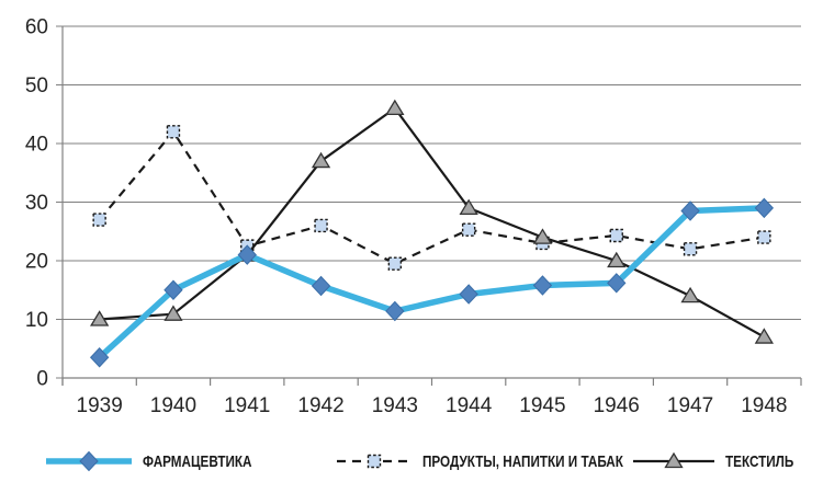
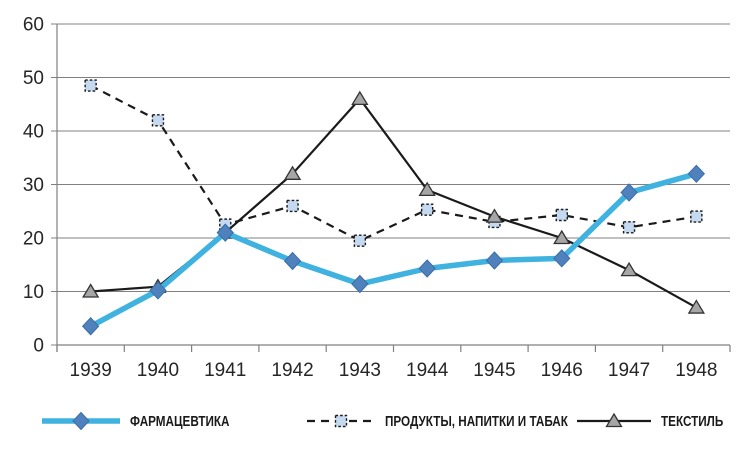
ПРОДУКТЫ, НАПИТКИ И ТАБАК/1939: 27 -> 48
ФАРМАЦЕВТИКА/1940: 15 -> 10
ТЕКСТИЛЬ/1942: 37 -> 32
ФАРМАЦЕВТИКА/1948: 29 -> 32
